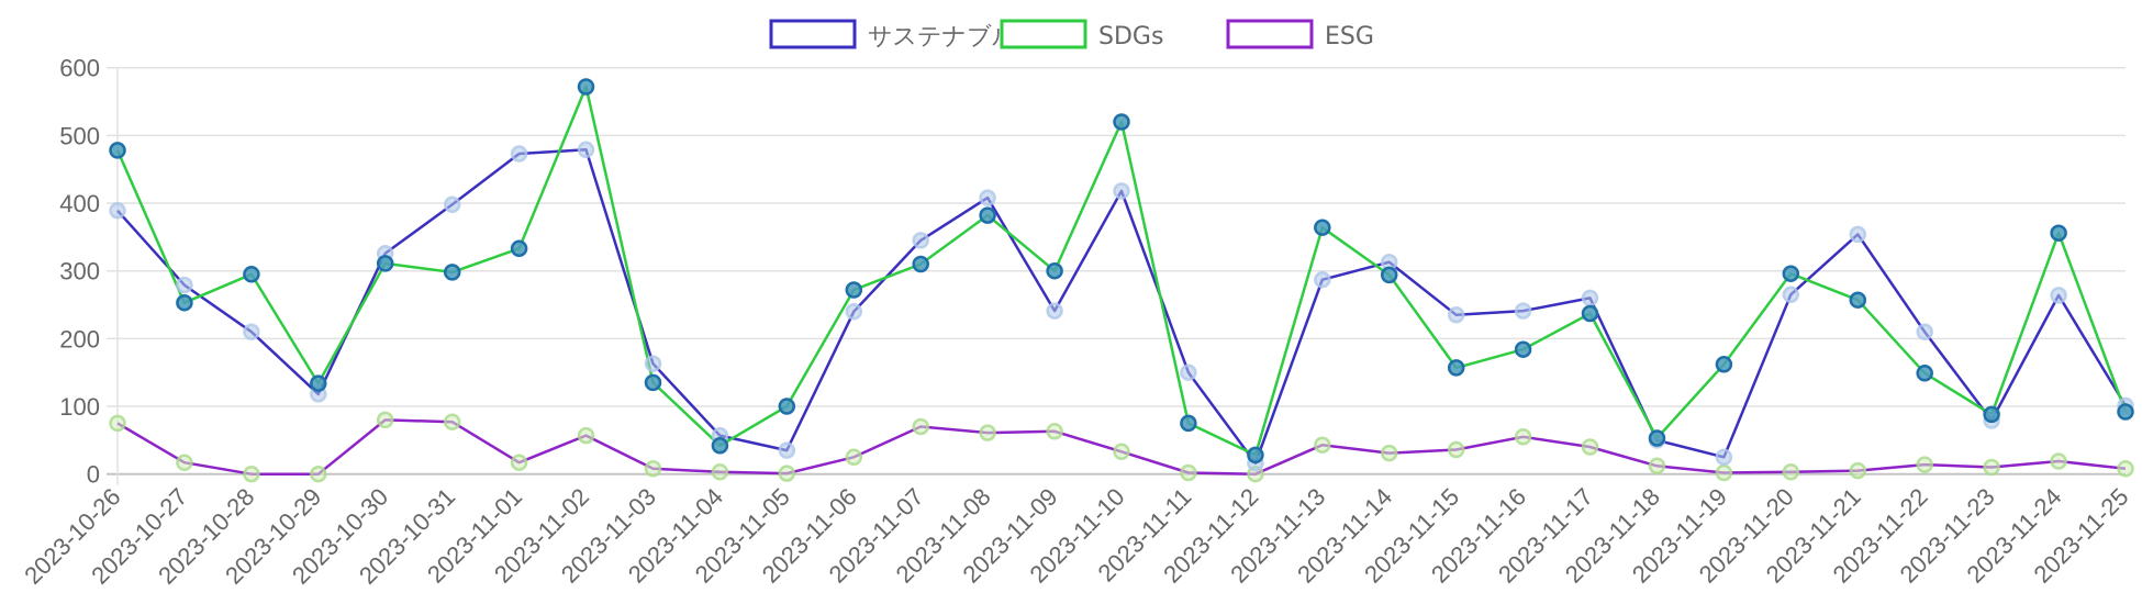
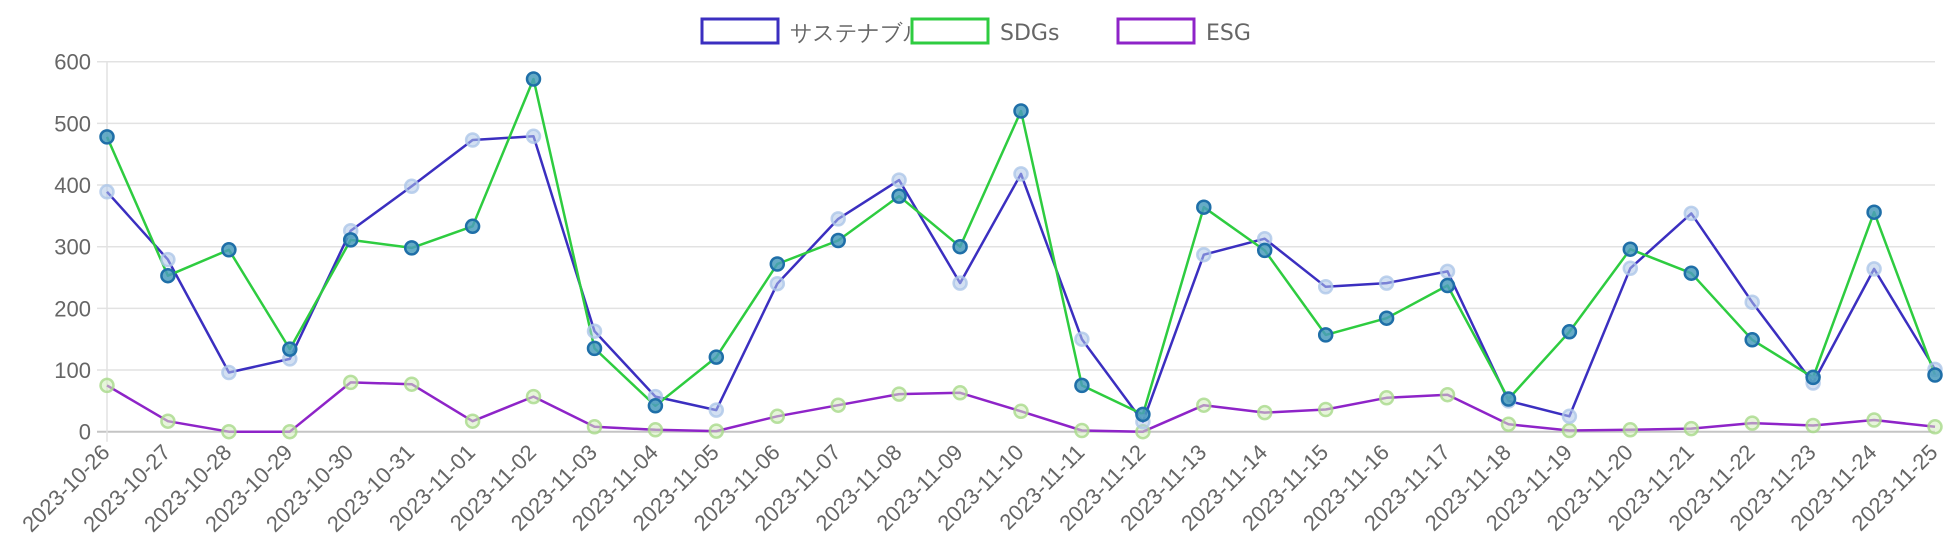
サステナブル/2023-10-28: 210 -> 100
SDGs/2023-11-05: 100 -> 120
ESG/2023-11-07: 70 -> 40
ESG/2023-11-17: 40 -> 60
